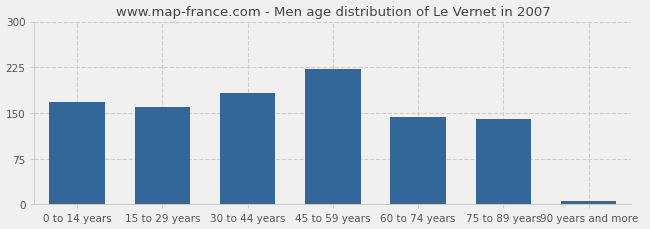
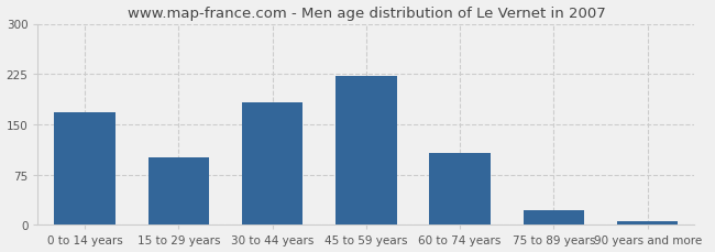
15 to 29 years: 160 -> 100
60 to 74 years: 144 -> 108
75 to 89 years: 140 -> 22
